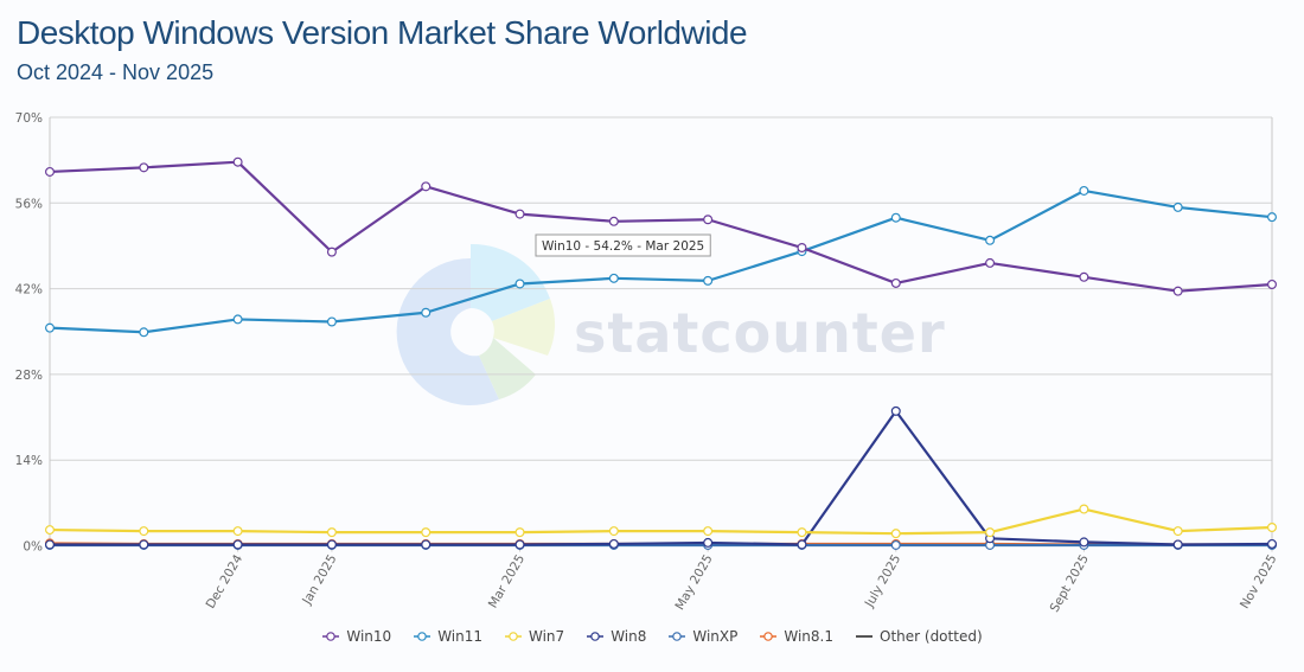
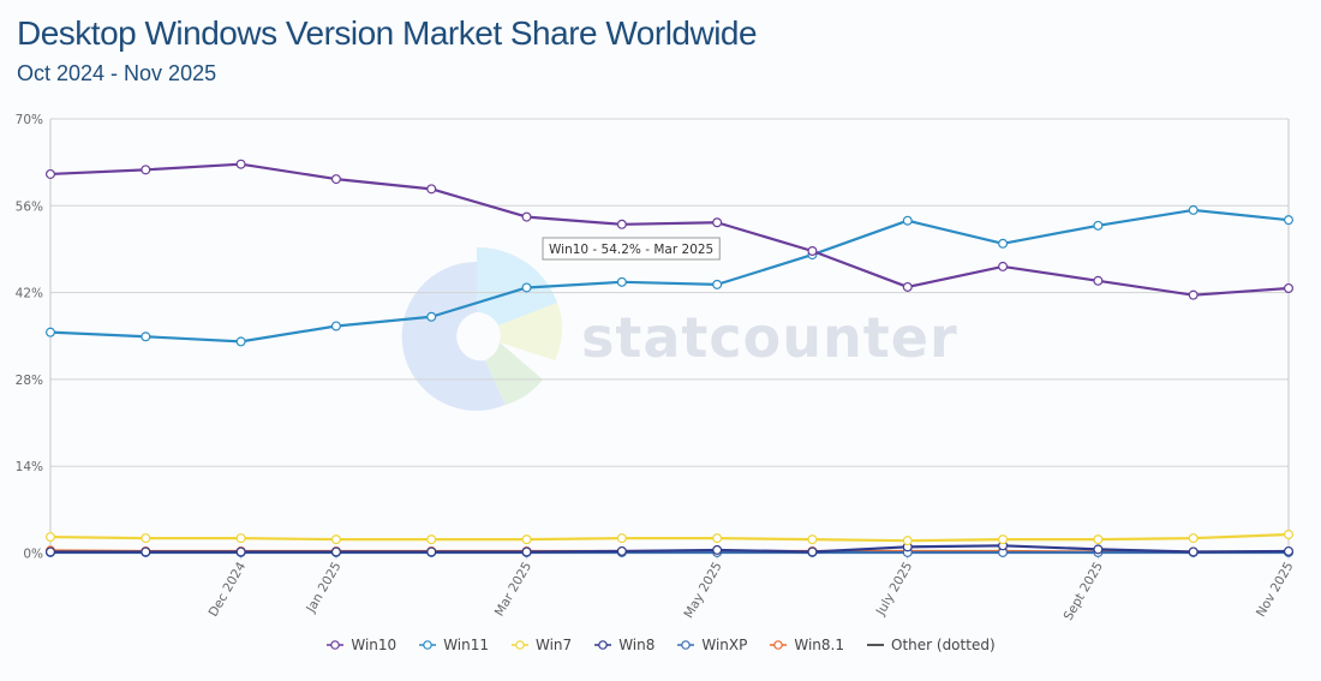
Win11/Dec 2024: 37% -> 34%
Win10/Jan 2025: 48% -> 60%
Win8/July 2025: 22% -> 1%
Win11/Sept 2025: 58% -> 53%
Win7/Sept 2025: 6% -> 2%
